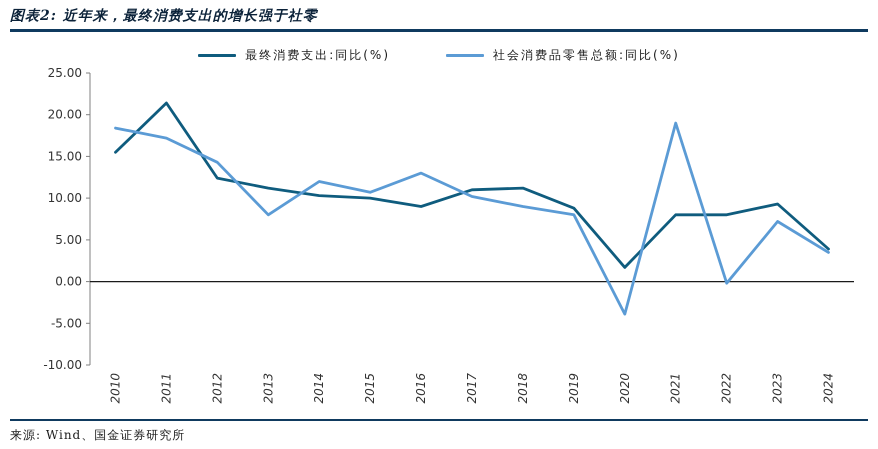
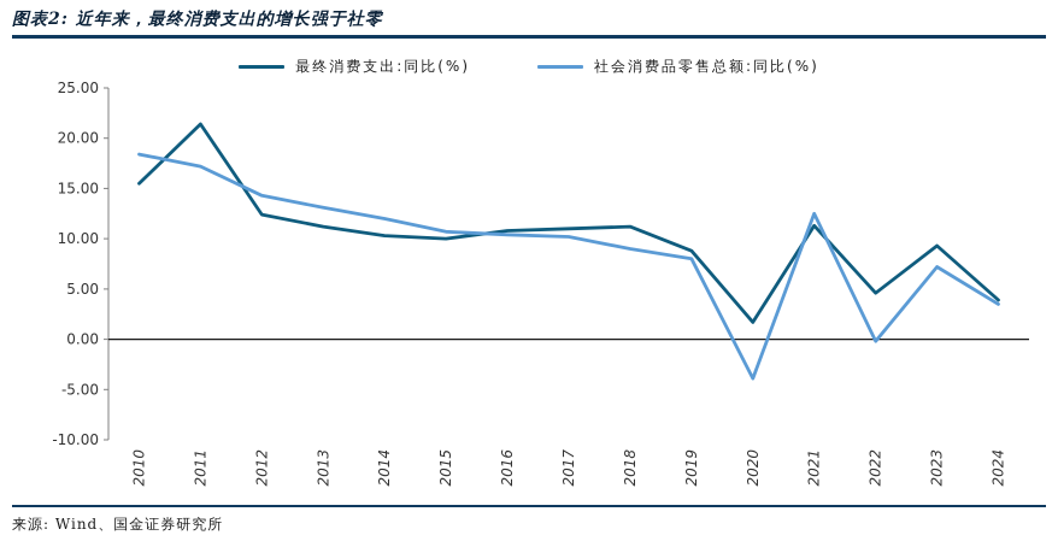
社会消费品零售总额:同比(%)/2013: 8 -> 13
最终消费支出:同比(%)/2016: 9 -> 11
社会消费品零售总额:同比(%)/2016: 13 -> 10
最终消费支出:同比(%)/2021: 8 -> 11
社会消费品零售总额:同比(%)/2021: 19 -> 12
最终消费支出:同比(%)/2022: 8 -> 5
